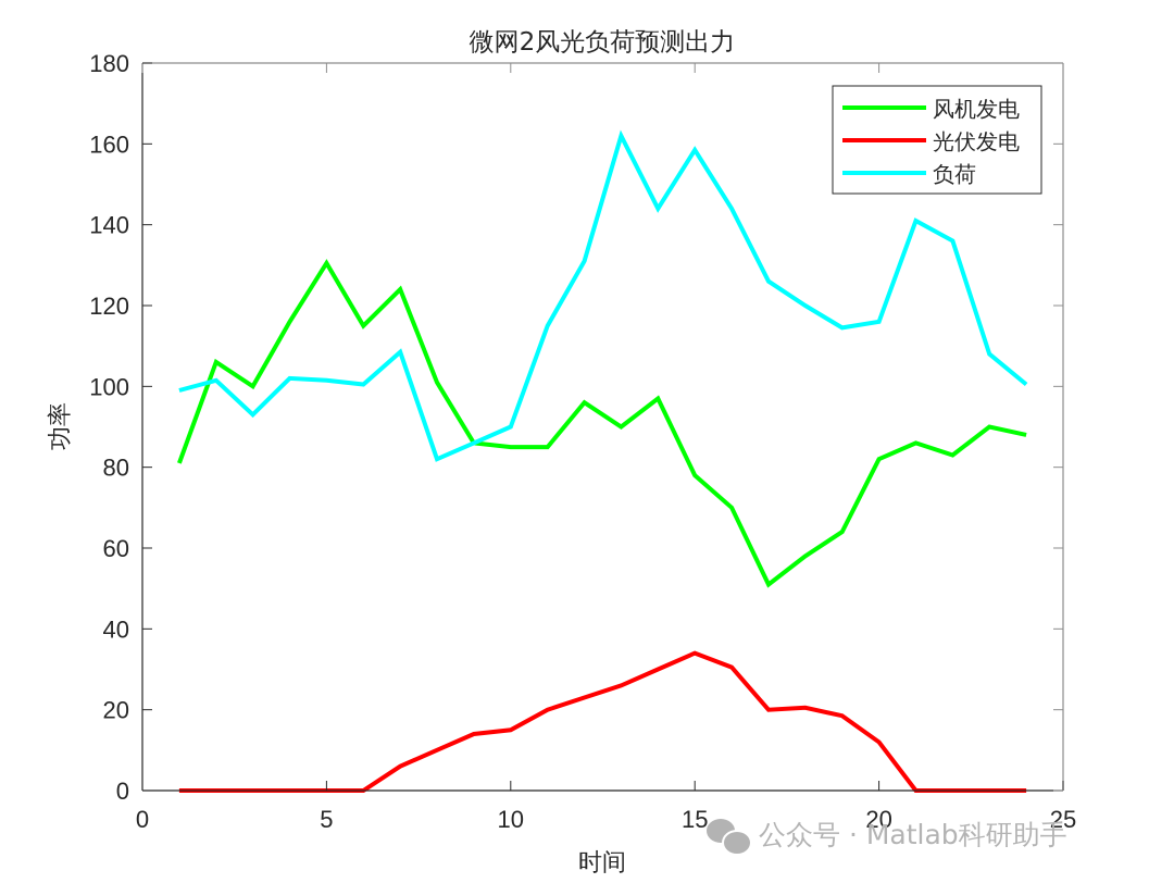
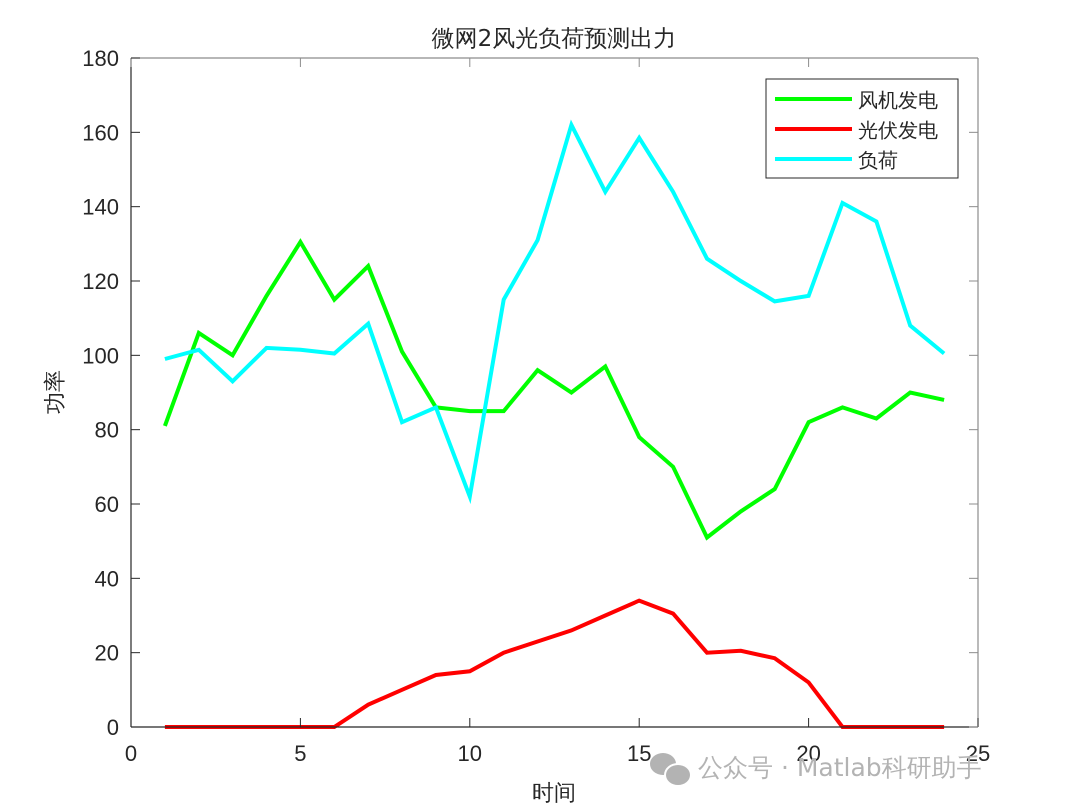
负荷/10: 90 -> 62
